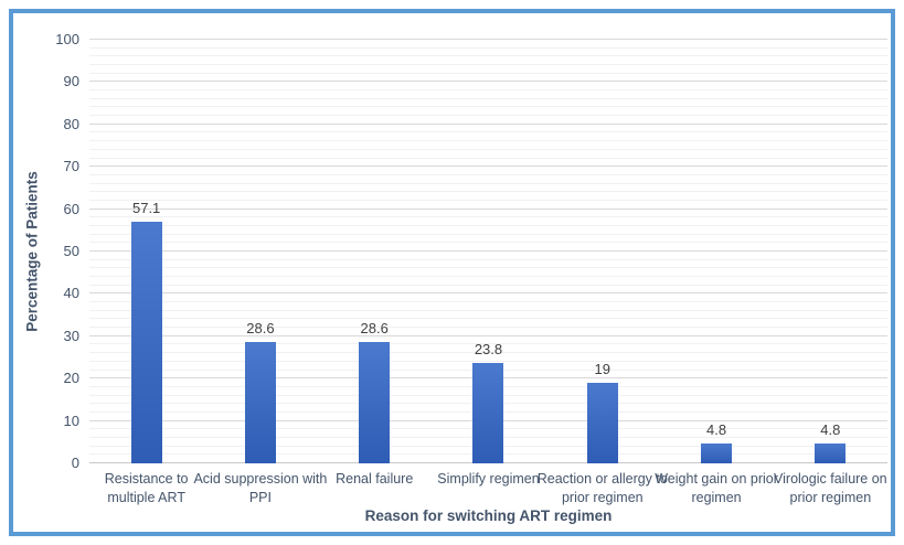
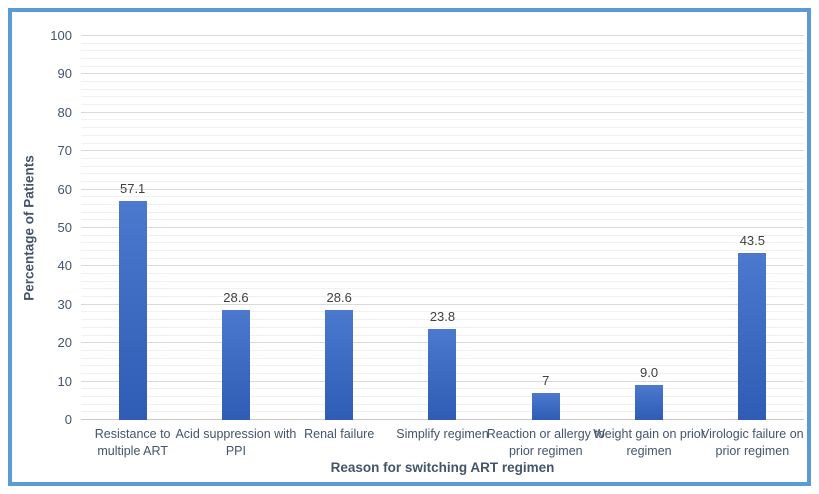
Reaction or allergy to prior regimen: 19 -> 7
Weight gain on prior regimen: 4.8 -> 9.0
Virologic failure on prior regimen: 4.8 -> 43.5
